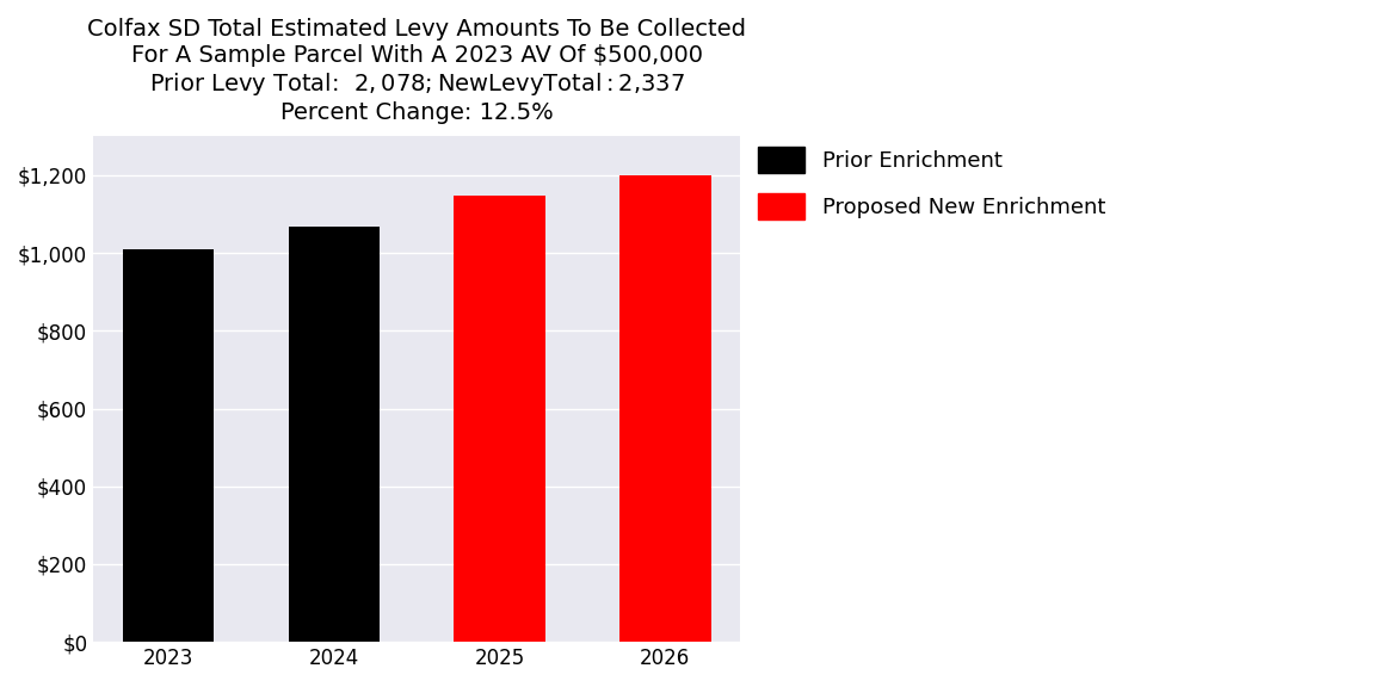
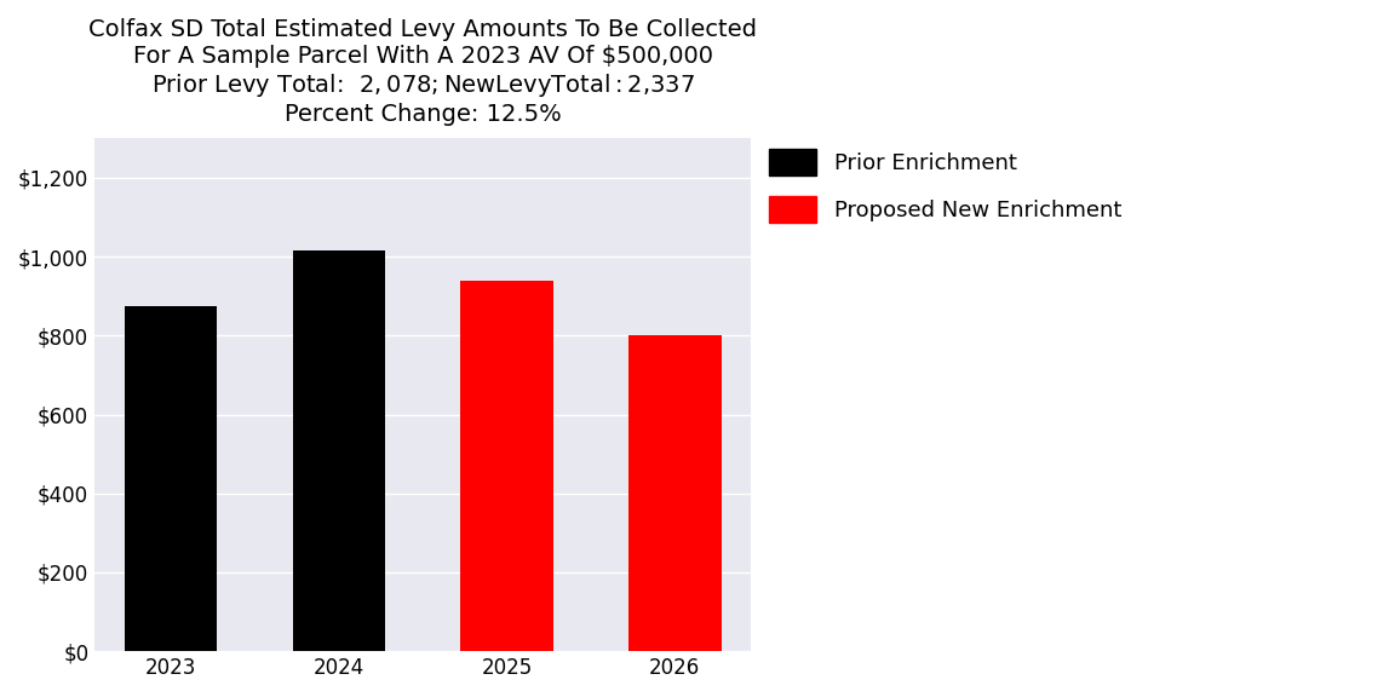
2023: $1,010 -> $875
2024: $1,068 -> $1,015
2025: $1,147 -> $940
2026: $1,200 -> $800
